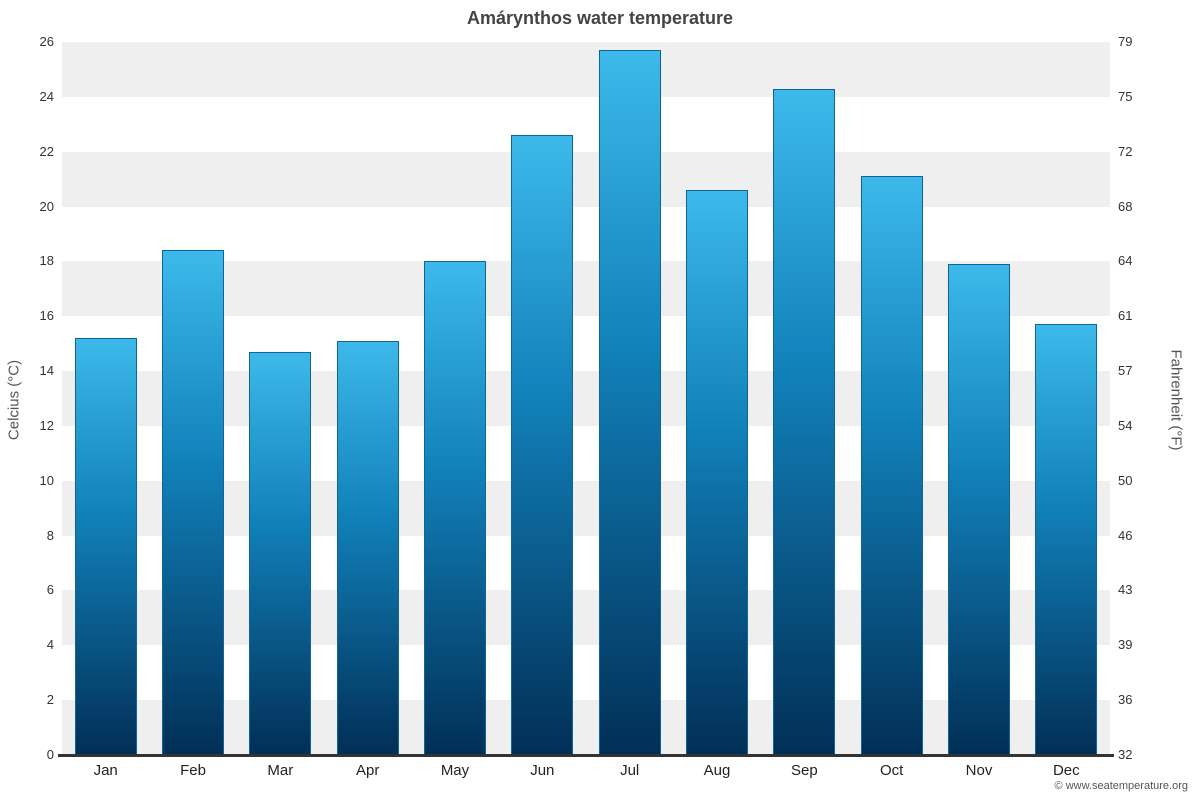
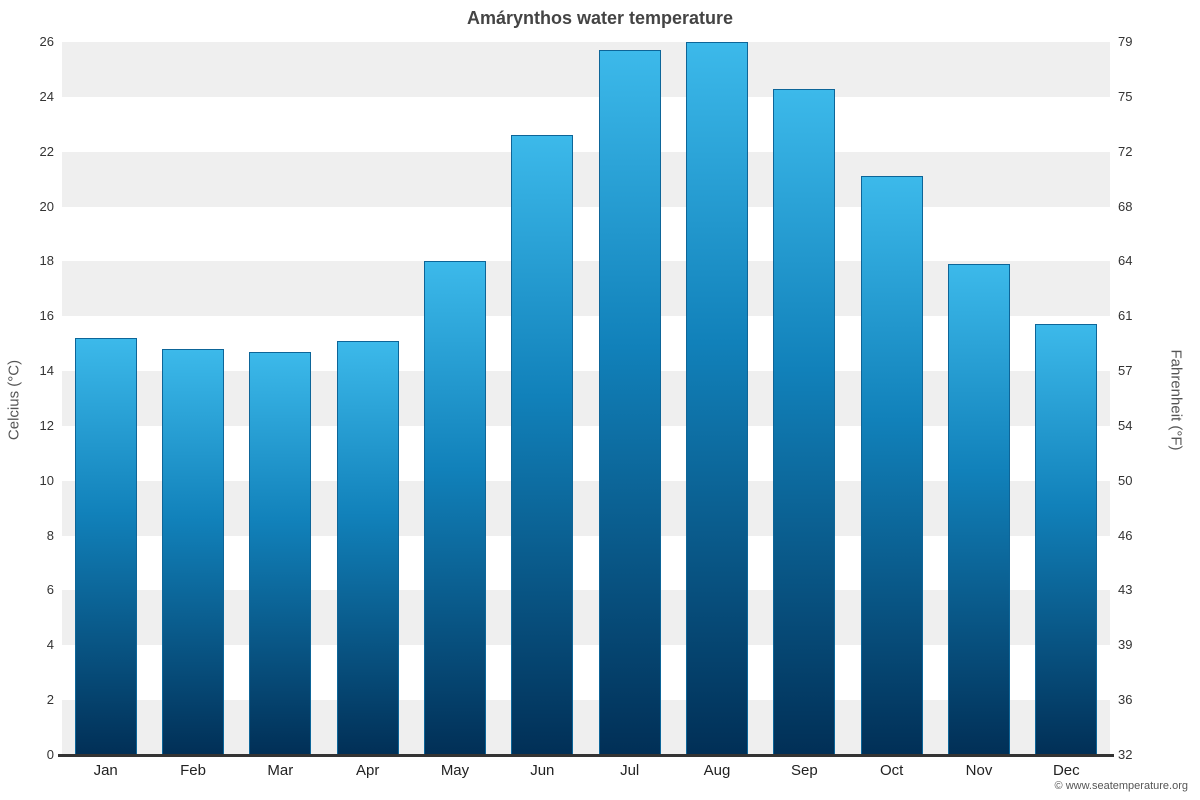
Feb: 18.4 -> 14.8
Aug: 20.6 -> 26.0
